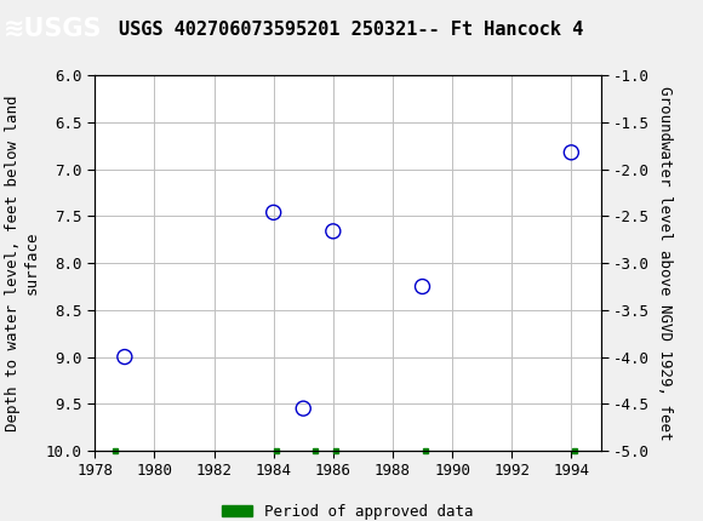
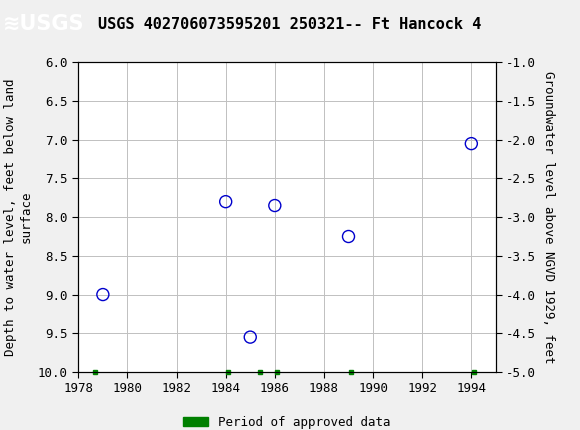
1984: 7.46 -> 7.80
1986: 7.66 -> 7.85
1994: 6.82 -> 7.05
